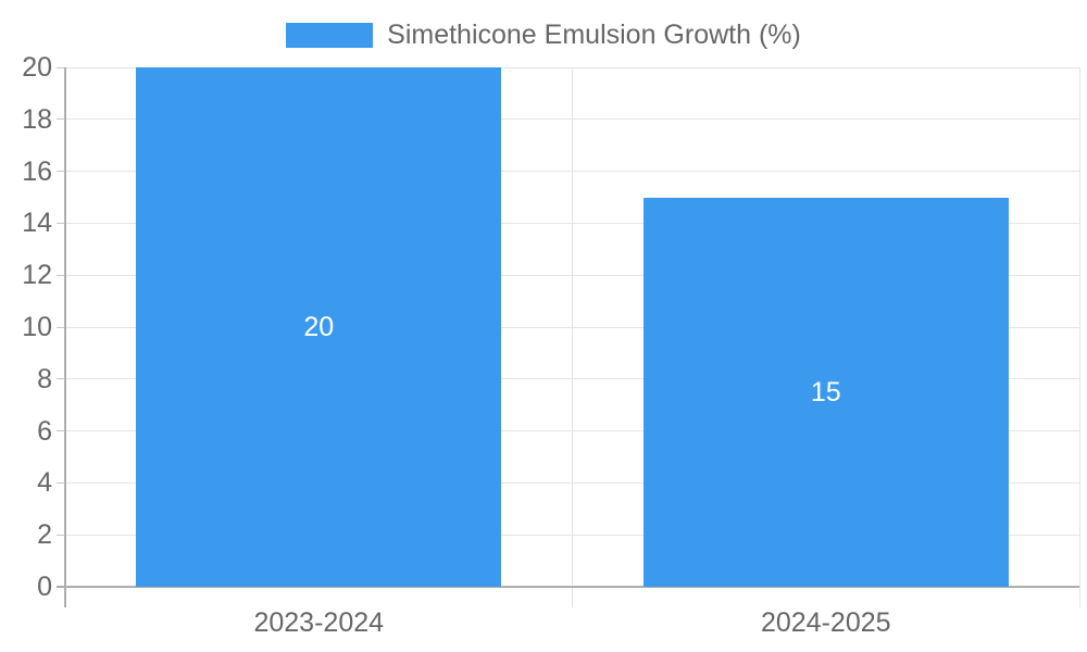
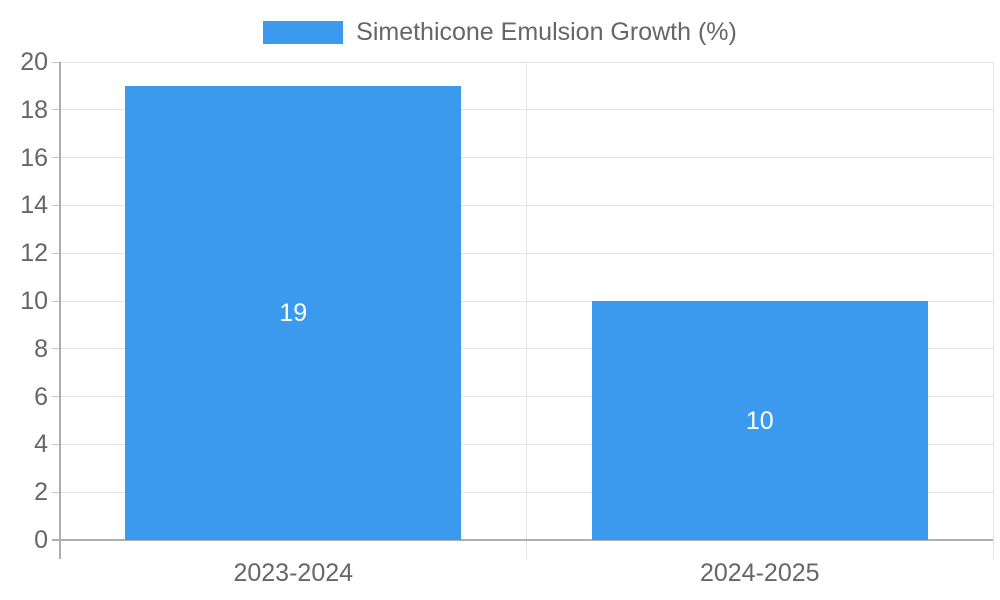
2023-2024: 20 -> 19
2024-2025: 15 -> 10
